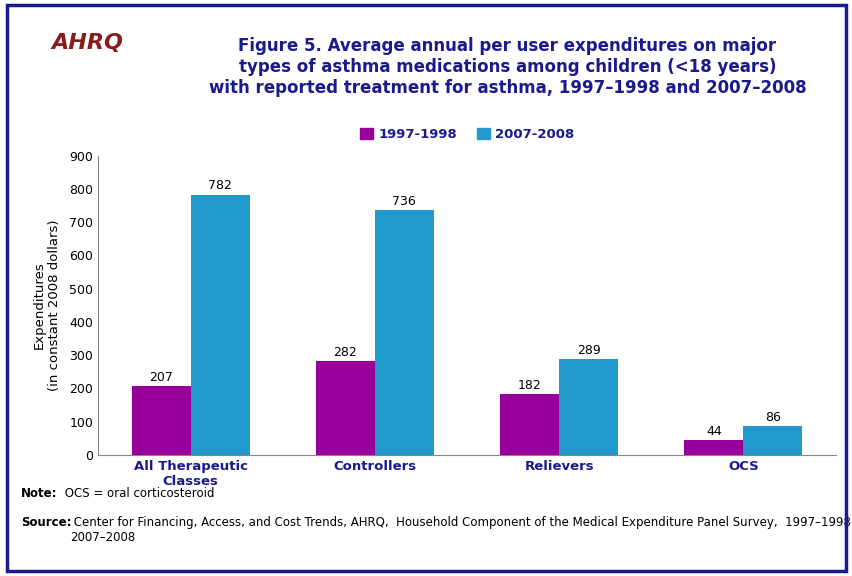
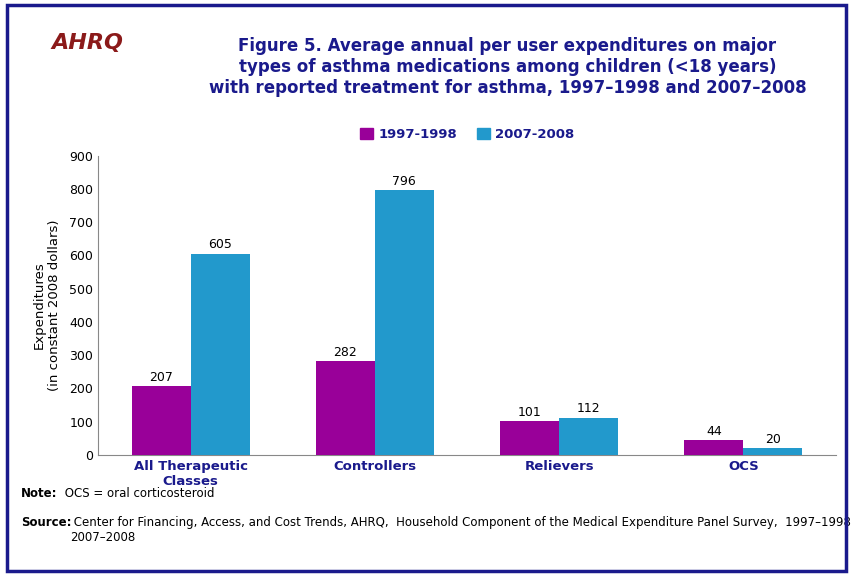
2007-2008/All Therapeutic Classes: 782 -> 605
2007-2008/Controllers: 736 -> 796
1997-1998/Relievers: 182 -> 101
2007-2008/Relievers: 289 -> 112
2007-2008/OCS: 86 -> 20
